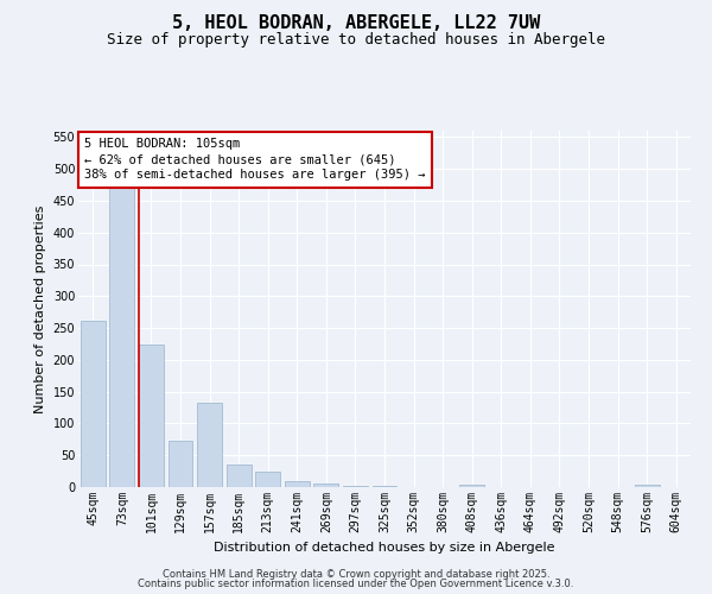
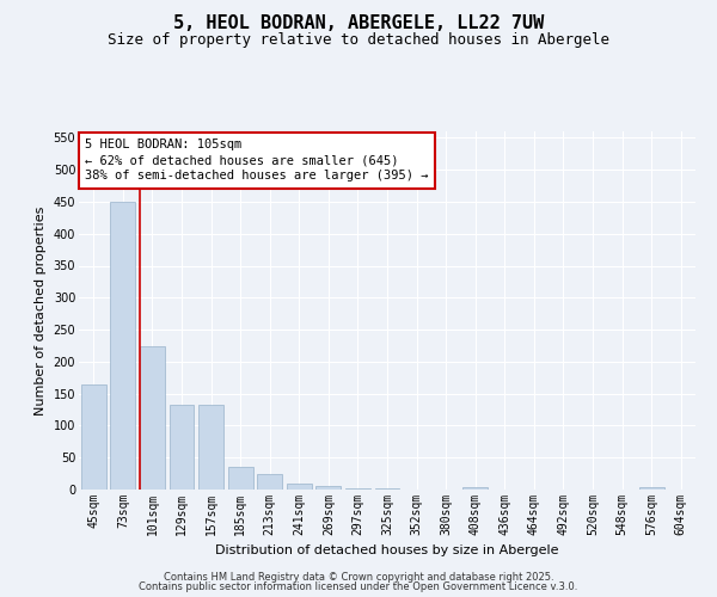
45sqm: 262 -> 165
73sqm: 470 -> 450
129sqm: 72 -> 133
